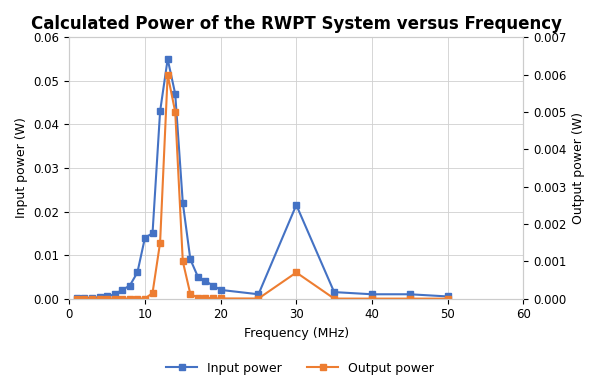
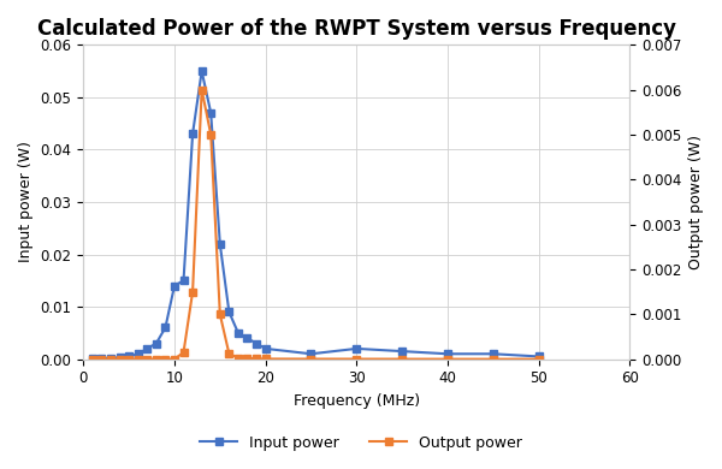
Input power/30: 0.0215 -> 0.0020
Output power/30: 0.00070 -> 0.00000
